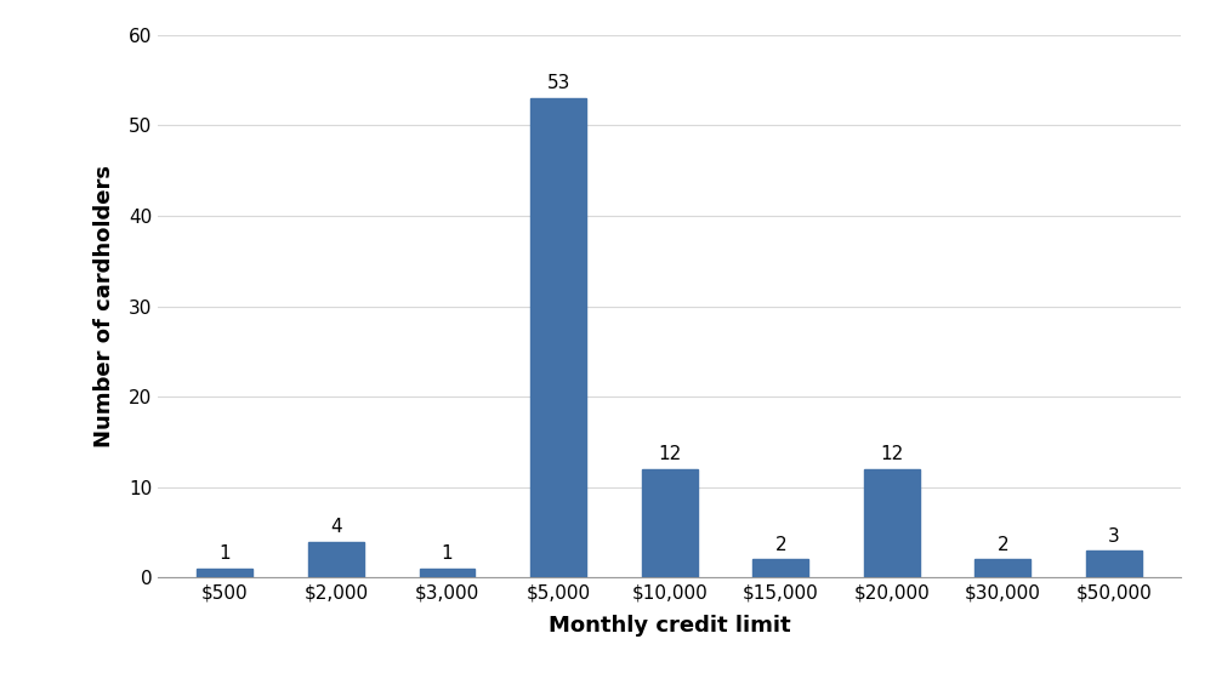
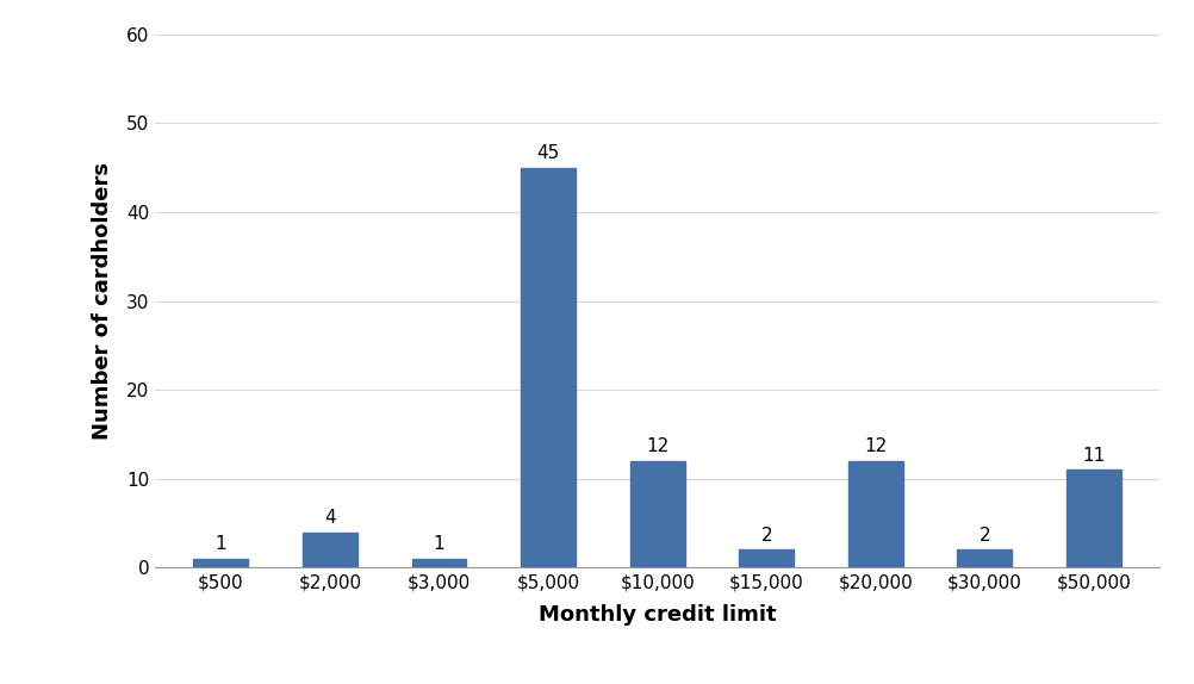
$5,000: 53 -> 45
$50,000: 3 -> 11
